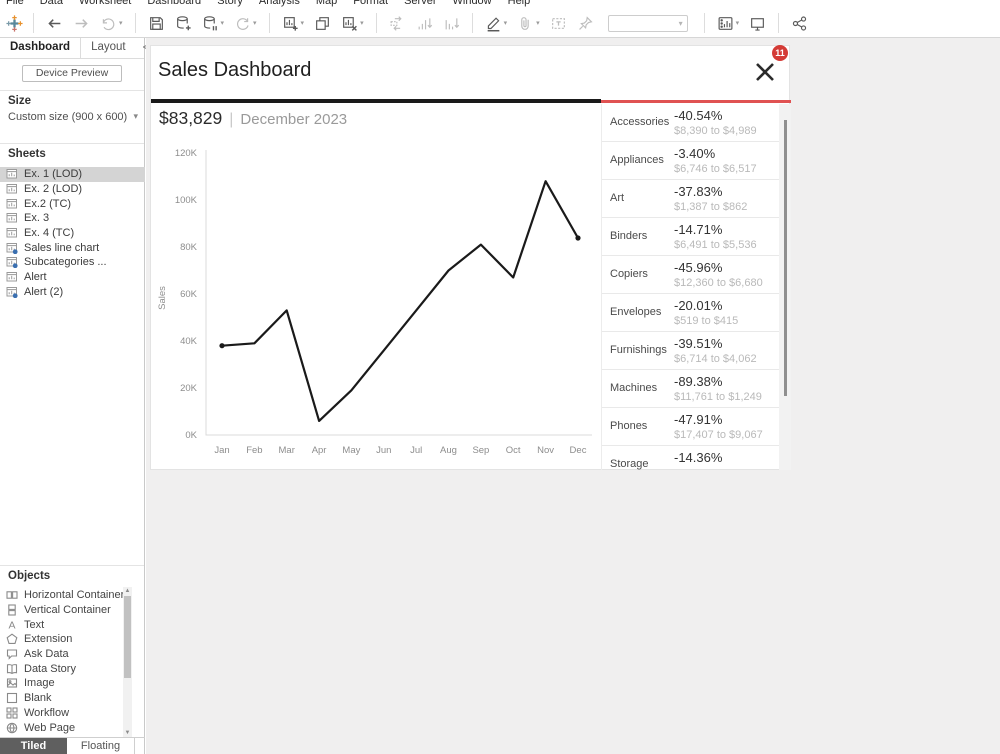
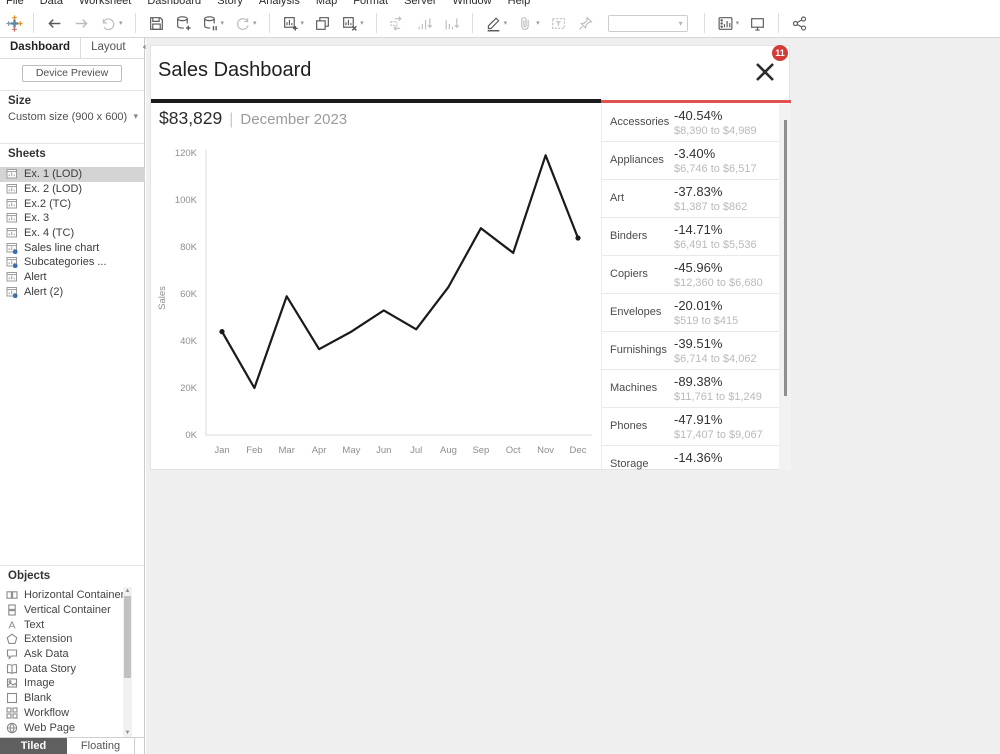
Jan: 38K -> 44K
Feb: 39K -> 20K
Mar: 53K -> 59K
Apr: 6K -> 36K
May: 19K -> 44K
Jun: 36K -> 53K
Jul: 53K -> 45K
Aug: 70K -> 63K
Sep: 81K -> 88K
Oct: 67K -> 78K
Nov: 108K -> 119K
